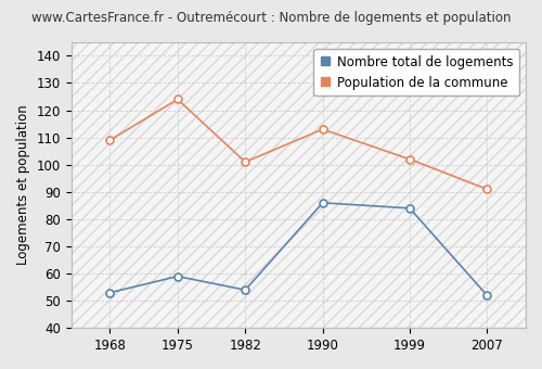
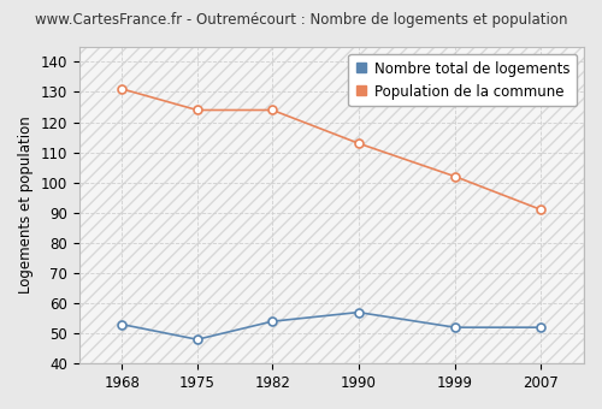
Population de la commune/1968: 109 -> 131
Nombre total de logements/1975: 59 -> 48
Population de la commune/1982: 101 -> 124
Nombre total de logements/1990: 86 -> 57
Nombre total de logements/1999: 84 -> 52
